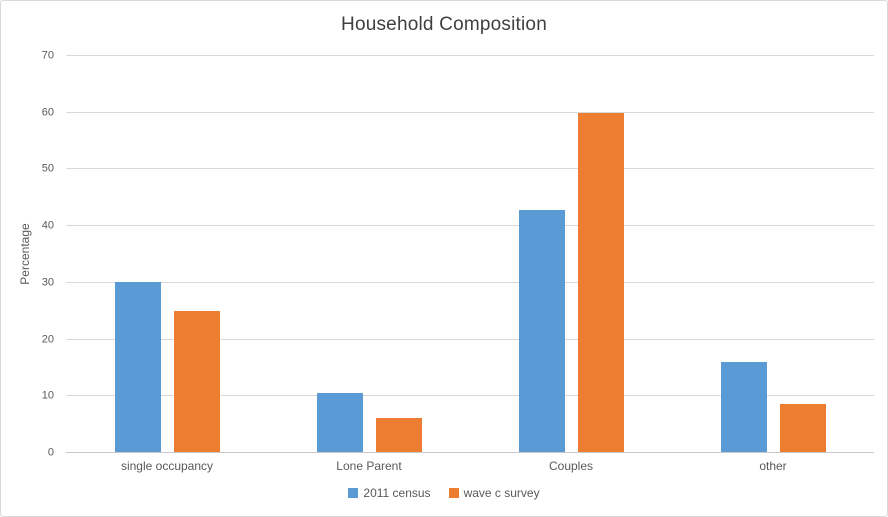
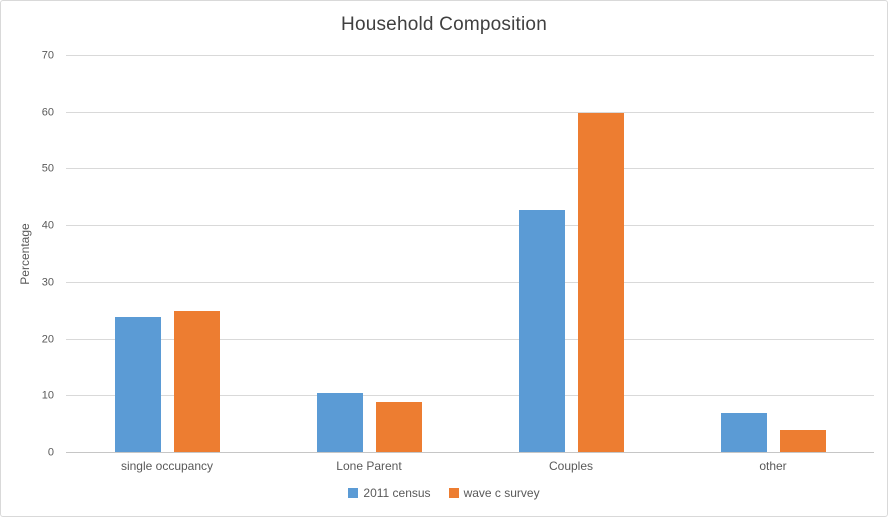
2011 census/single occupancy: 30 -> 24
wave c survey/Lone Parent: 6 -> 9
2011 census/other: 16 -> 7
wave c survey/other: 9 -> 4
